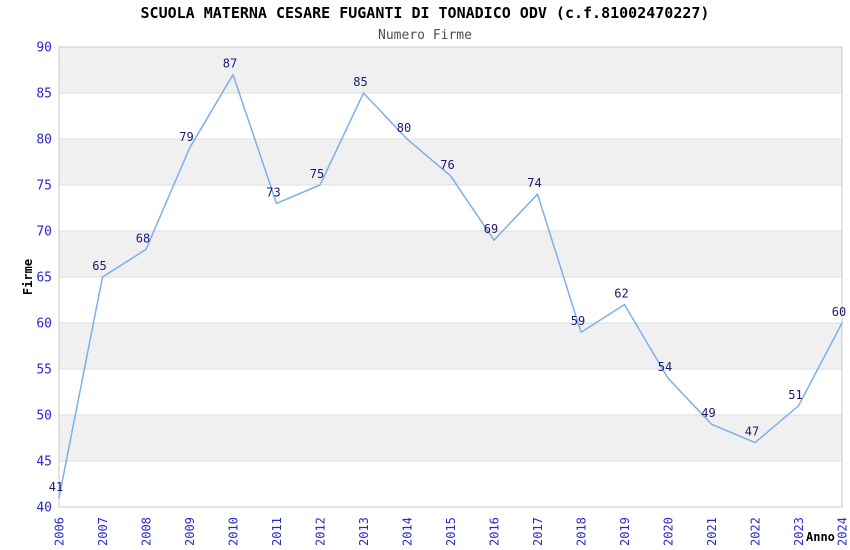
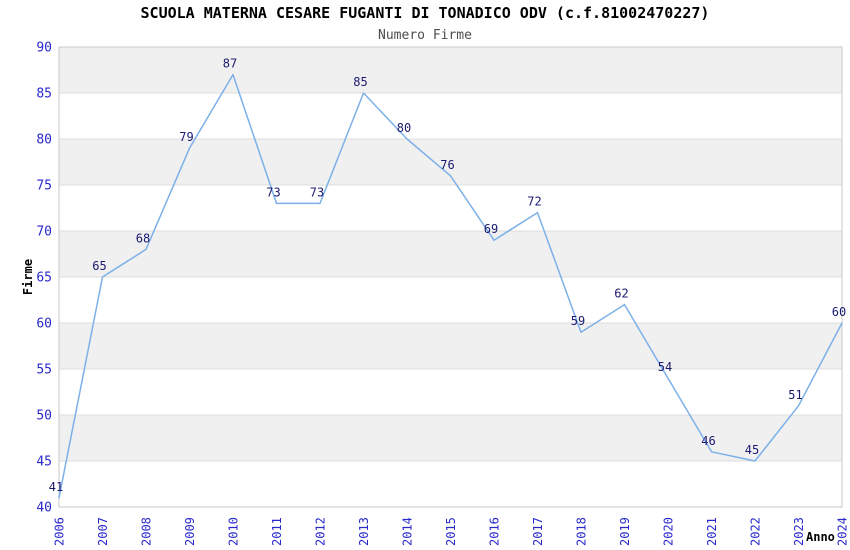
2012: 75 -> 73
2017: 74 -> 72
2021: 49 -> 46
2022: 47 -> 45
